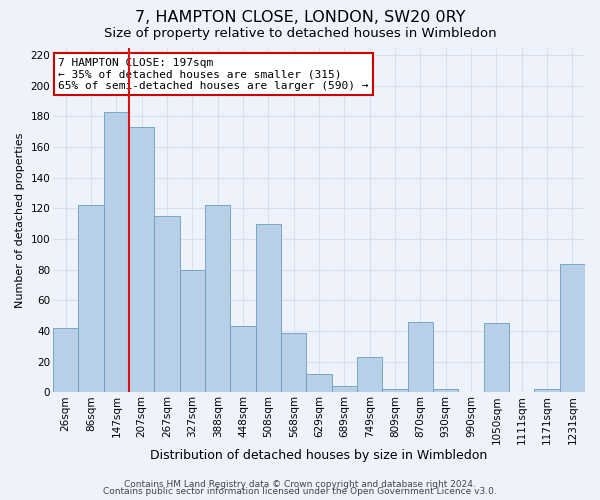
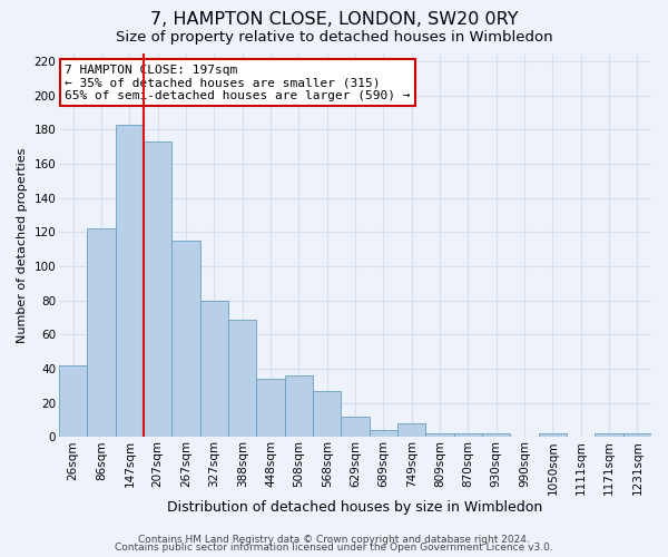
388sqm: 122 -> 69
448sqm: 43 -> 34
508sqm: 110 -> 36
568sqm: 39 -> 27
749sqm: 23 -> 8
870sqm: 46 -> 2
1050sqm: 45 -> 2
1231sqm: 84 -> 2
